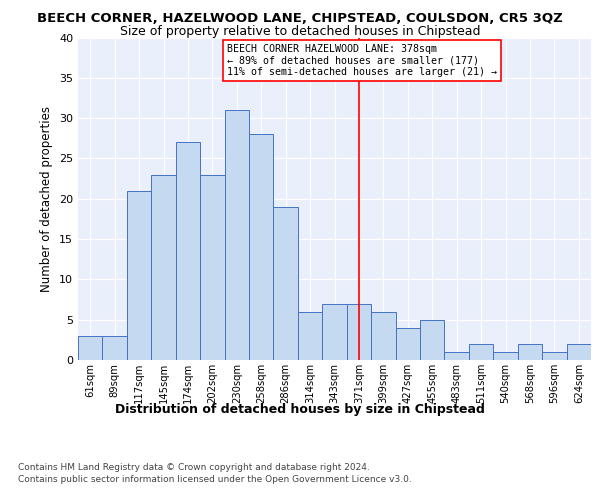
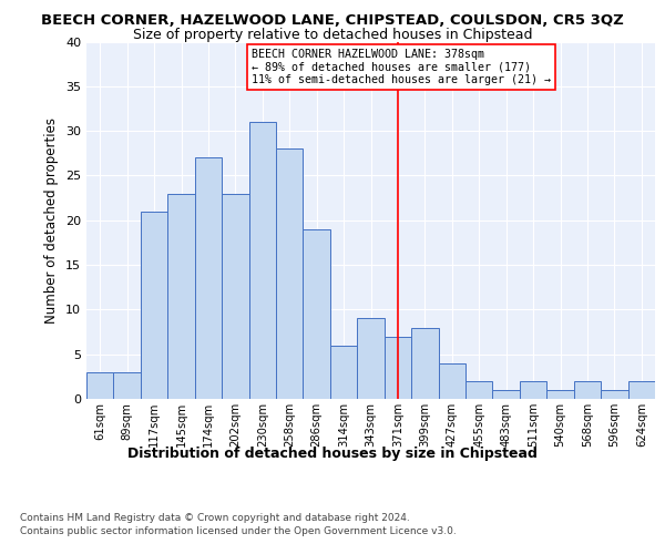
343sqm: 7 -> 9
399sqm: 6 -> 8
455sqm: 5 -> 2
